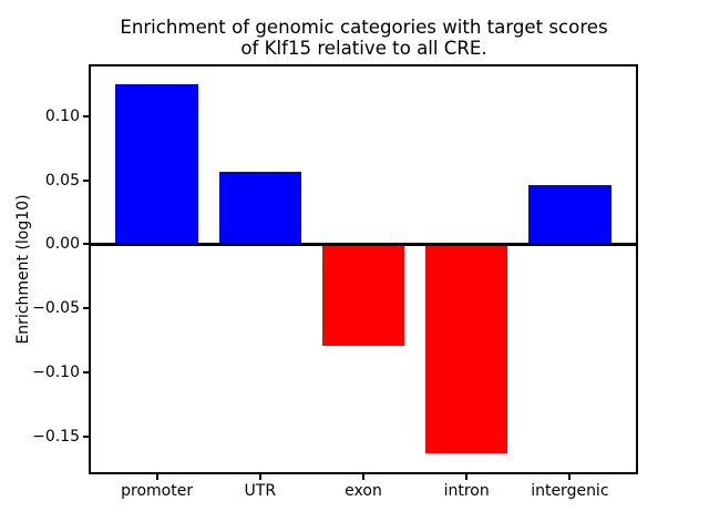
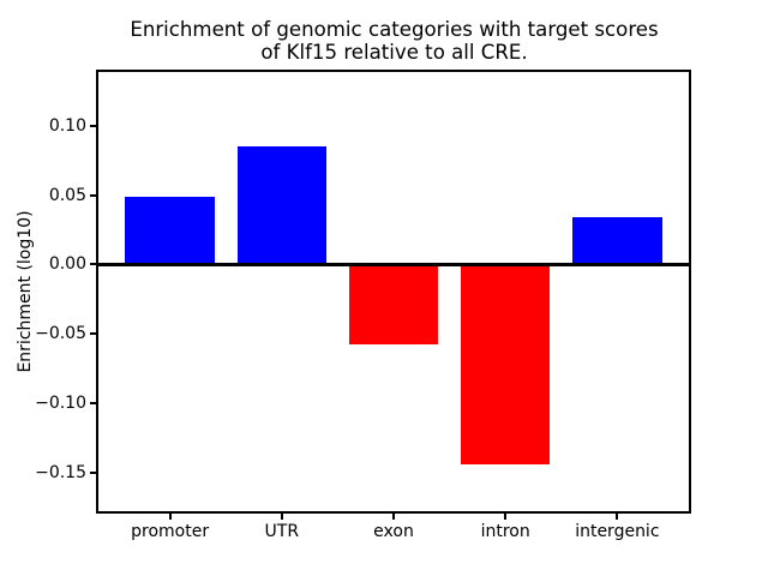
promoter: 0.125 -> 0.049
UTR: 0.057 -> 0.085
exon: -0.079 -> -0.058
intron: -0.163 -> -0.144
intergenic: 0.046 -> 0.034
